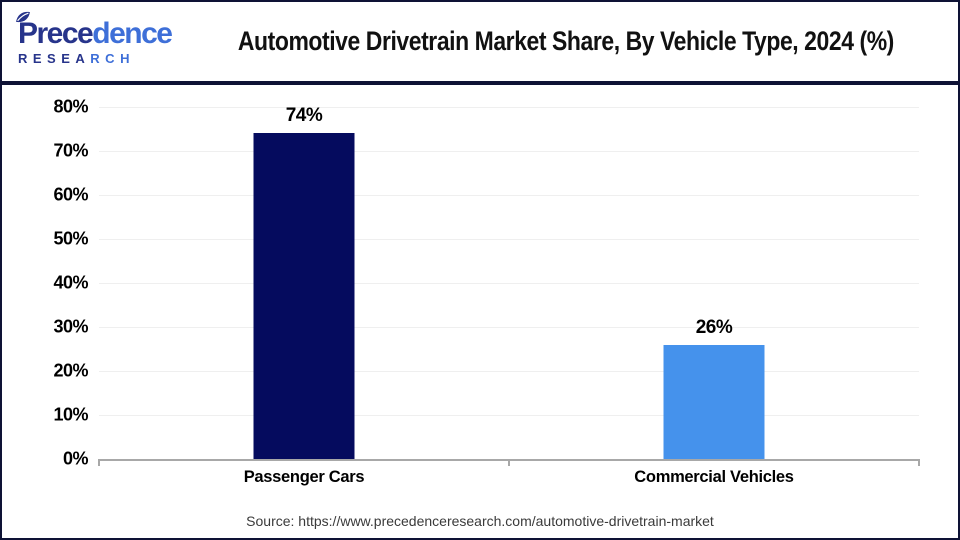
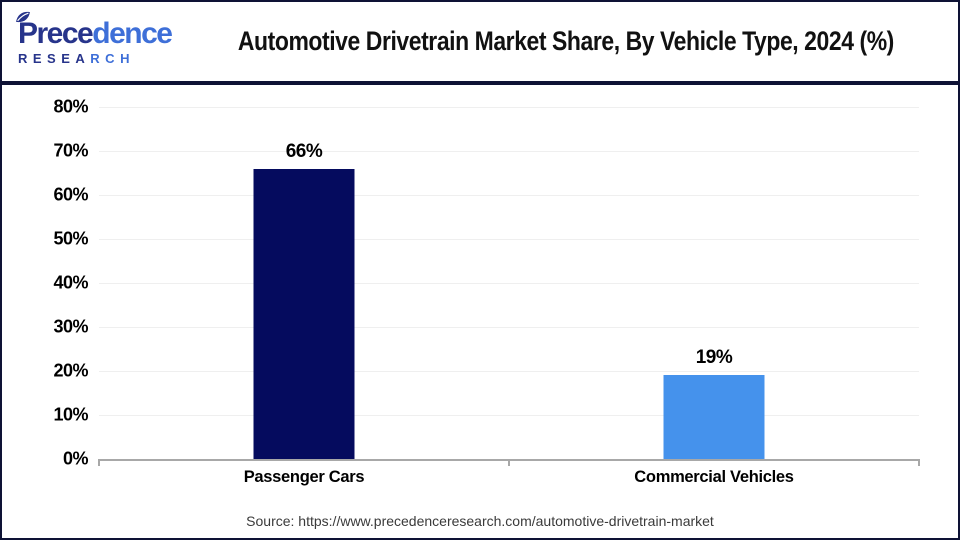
Passenger Cars: 74% -> 66%
Commercial Vehicles: 26% -> 19%
